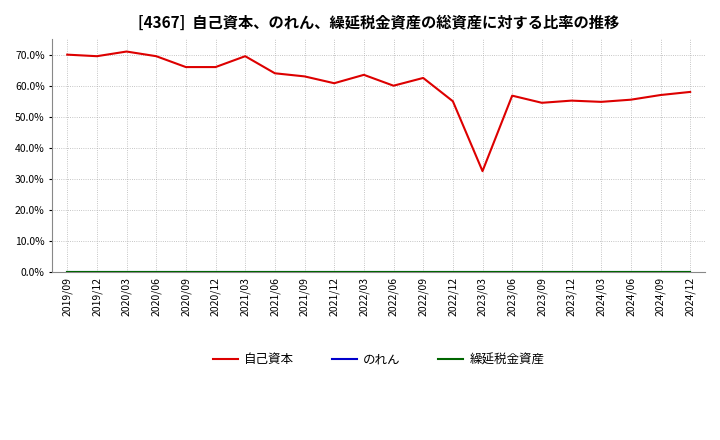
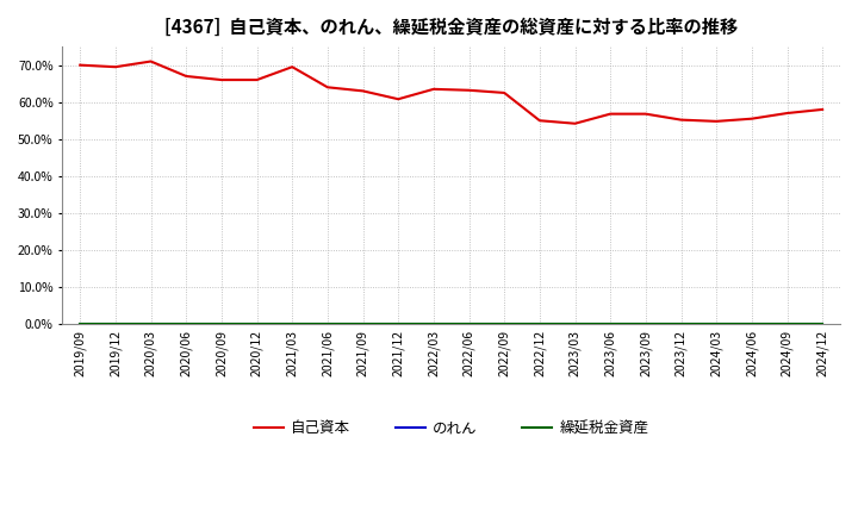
自己資本/2020/06: 69.5% -> 67.0%
自己資本/2022/06: 60.0% -> 63.2%
自己資本/2023/03: 32.5% -> 54.2%
自己資本/2023/09: 54.5% -> 56.8%
